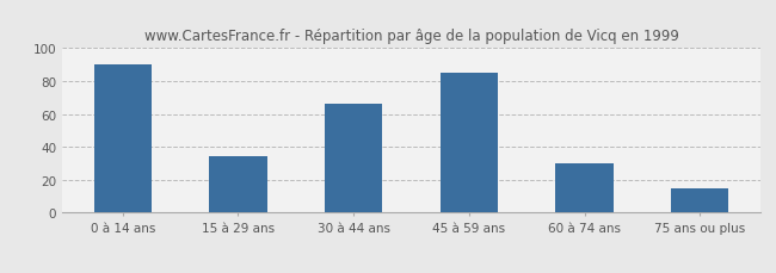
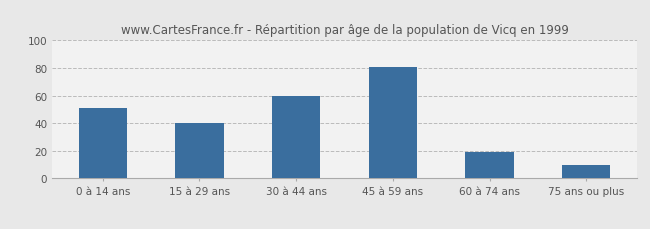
0 à 14 ans: 90 -> 51
15 à 29 ans: 34 -> 40
30 à 44 ans: 66 -> 60
45 à 59 ans: 85 -> 81
60 à 74 ans: 30 -> 19
75 ans ou plus: 15 -> 10
